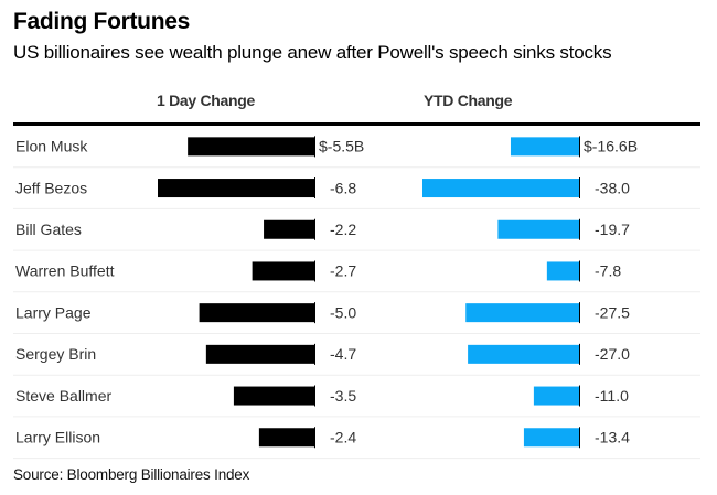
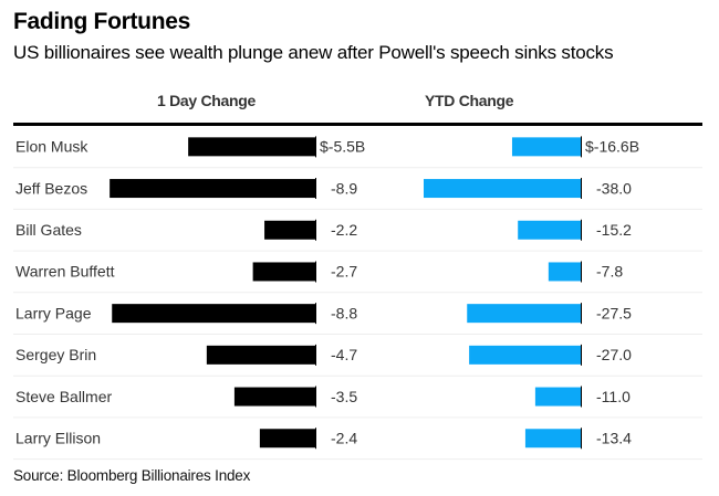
1 Day Change/Jeff Bezos: -6.8 -> -8.9
YTD Change/Bill Gates: -19.7 -> -15.2
1 Day Change/Larry Page: -5.0 -> -8.8
